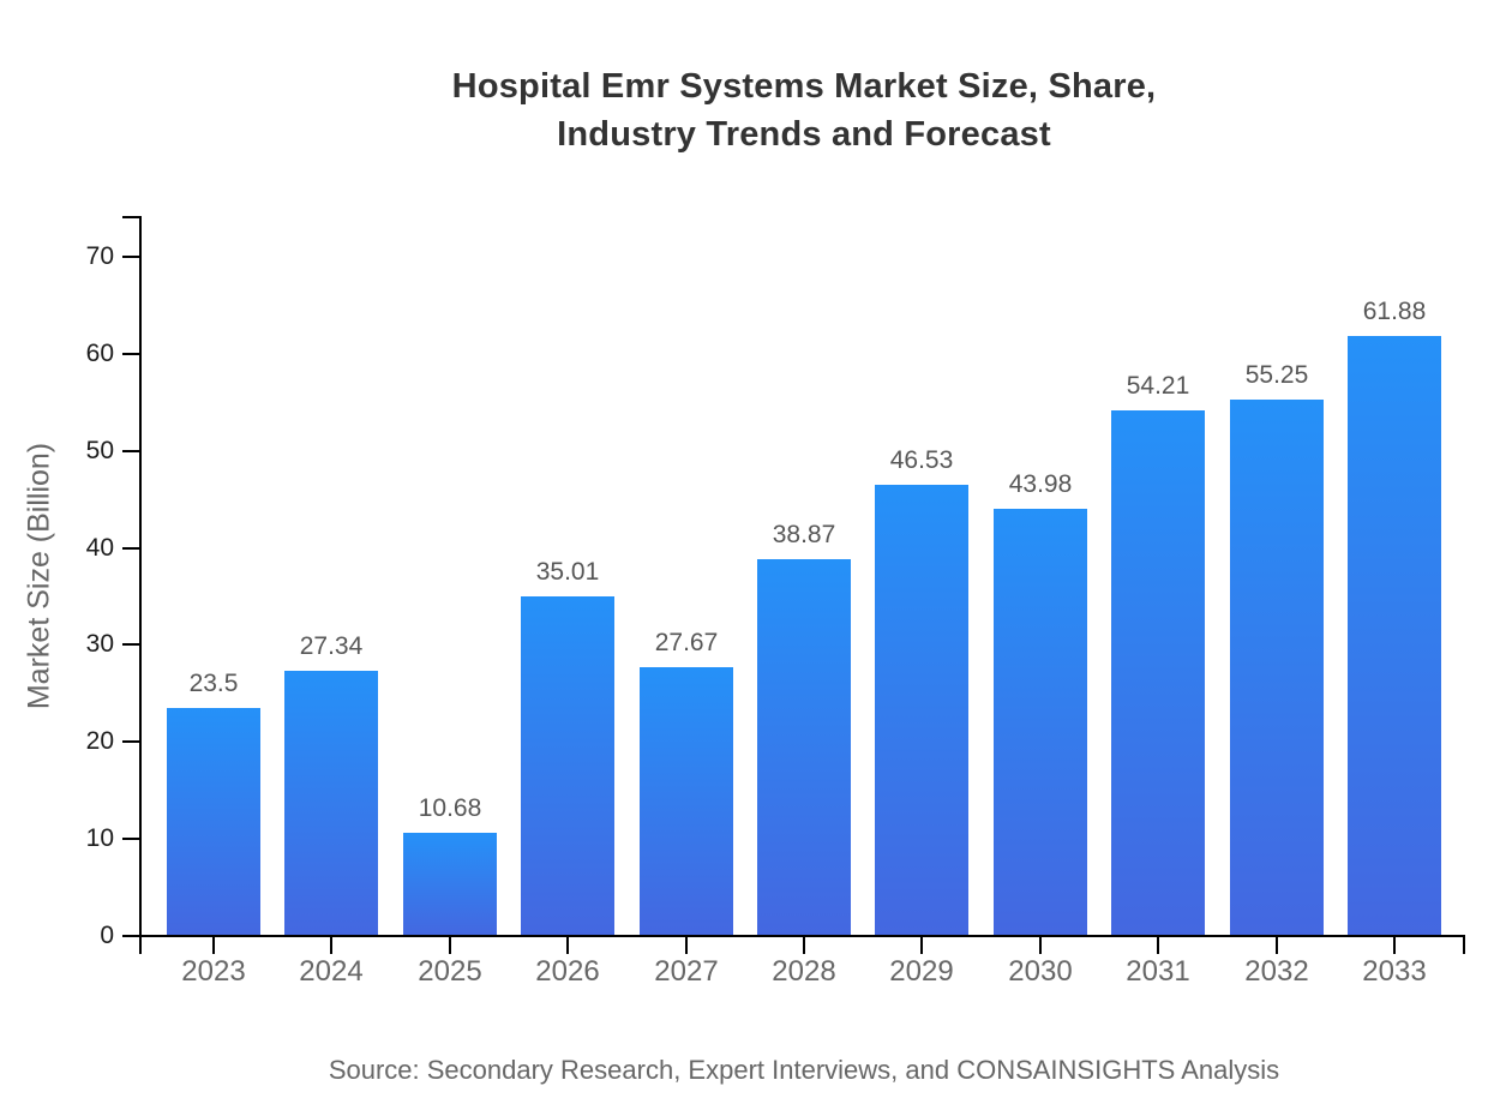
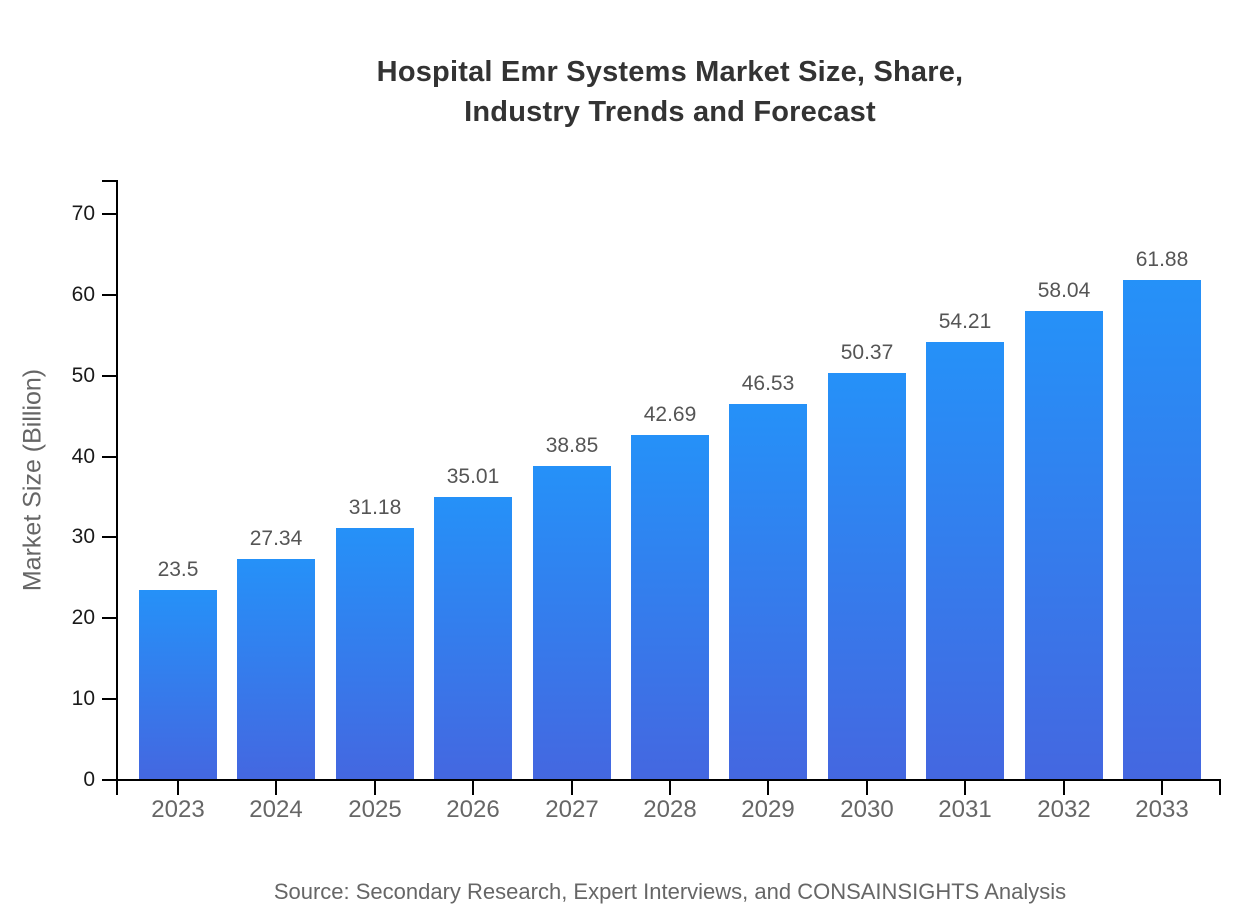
2025: 10.68 -> 31.18
2027: 27.67 -> 38.85
2028: 38.87 -> 42.69
2030: 43.98 -> 50.37
2032: 55.25 -> 58.04
